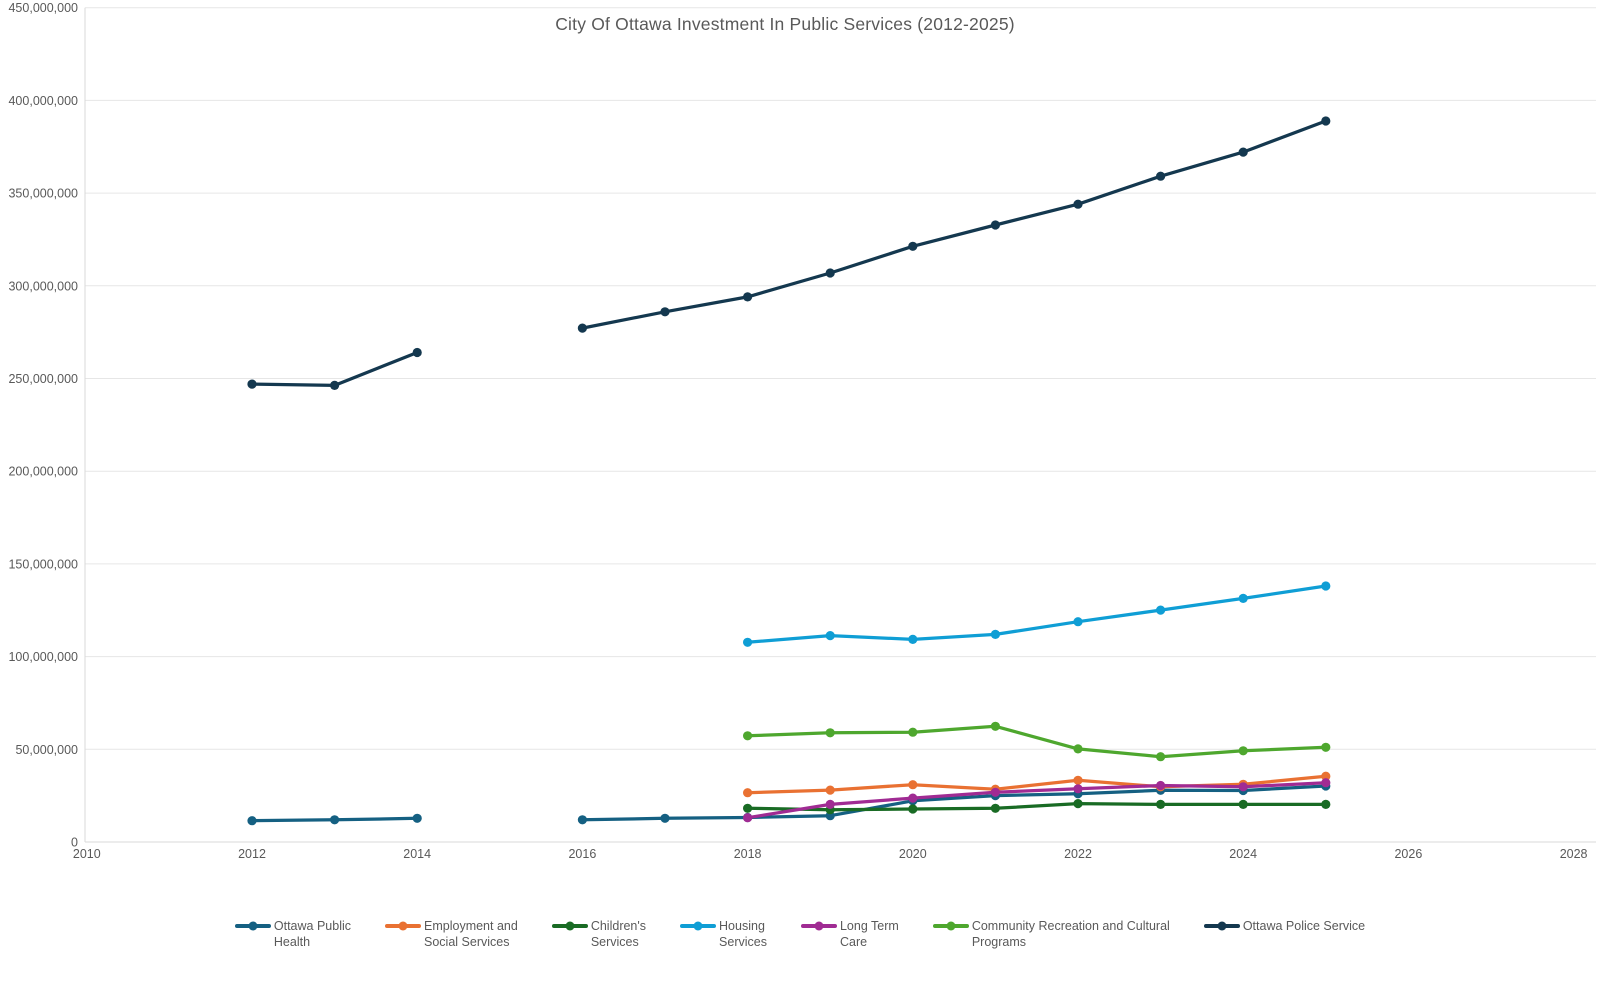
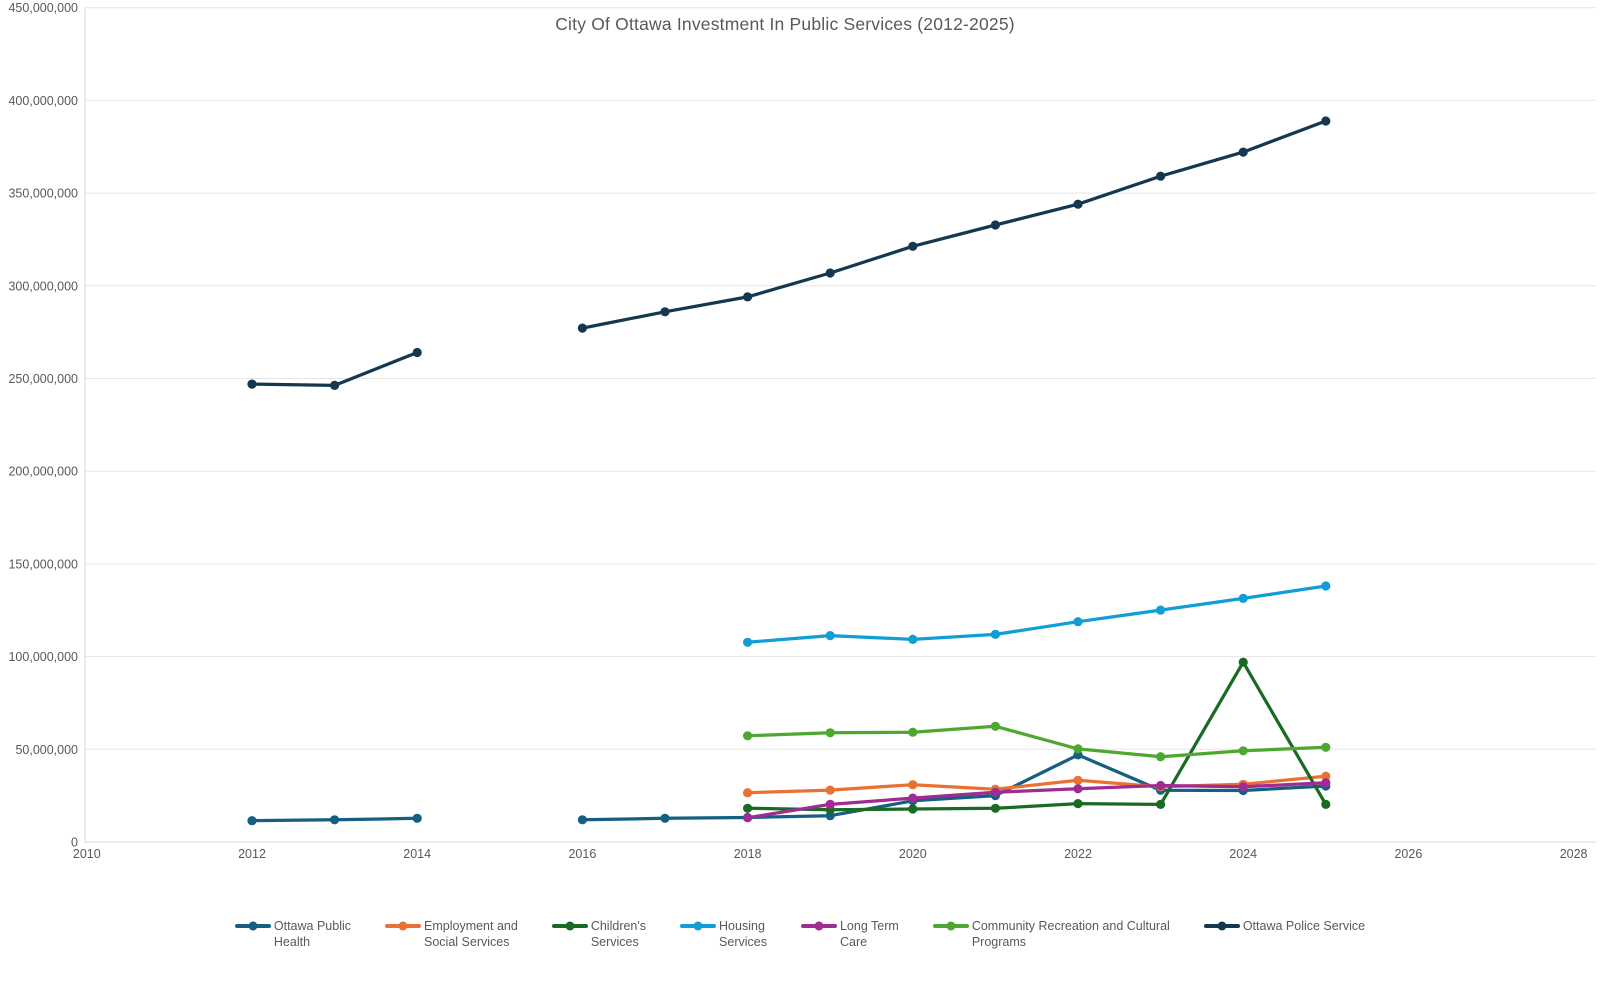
Ottawa Public Health/2022: 26000000 -> 47000000
Children's Services/2024: 20000000 -> 97000000
